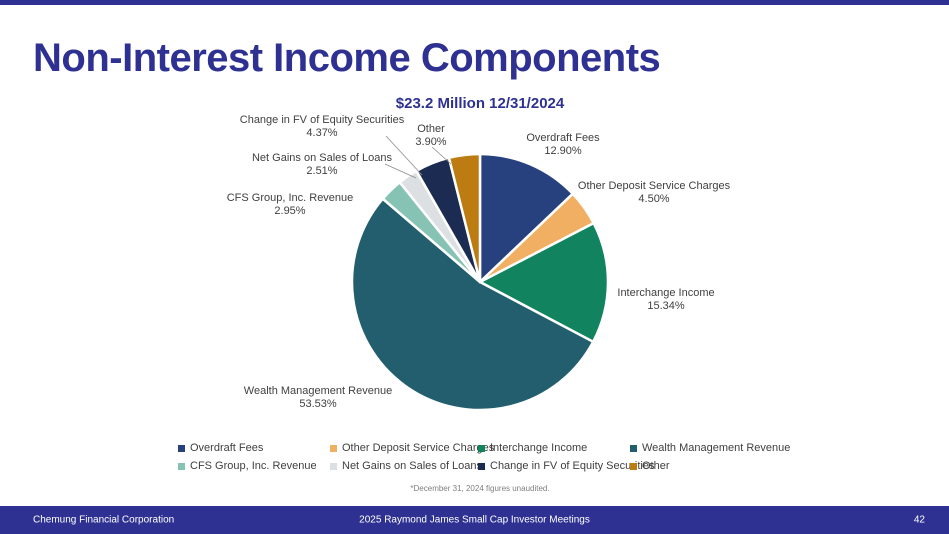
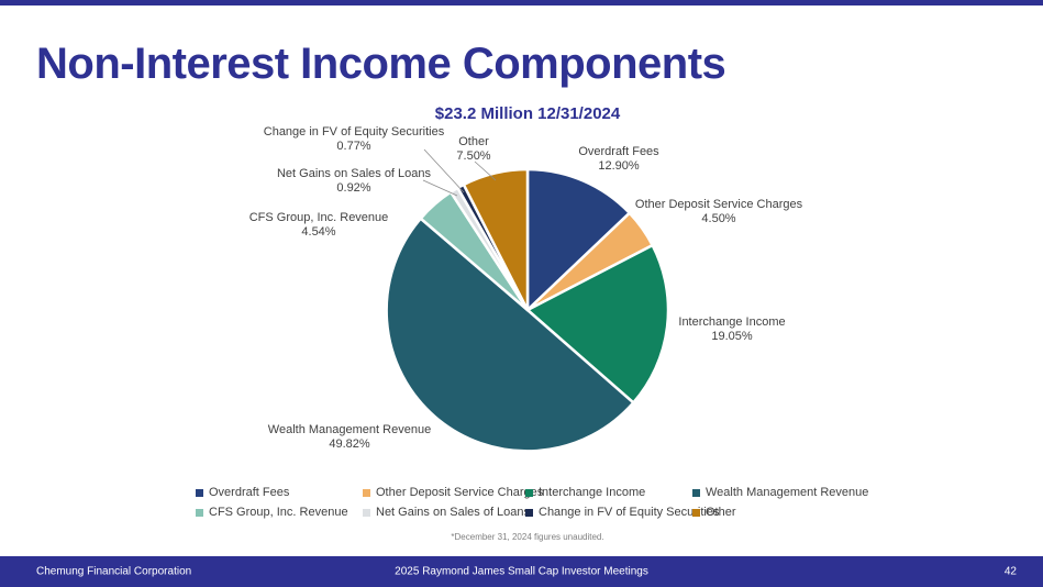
Interchange Income: 15.34% -> 19.05%
Wealth Management Revenue: 53.53% -> 49.82%
CFS Group, Inc. Revenue: 2.95% -> 4.54%
Net Gains on Sales of Loans: 2.51% -> 0.92%
Change in FV of Equity Securities: 4.37% -> 0.77%
Other: 3.90% -> 7.50%
